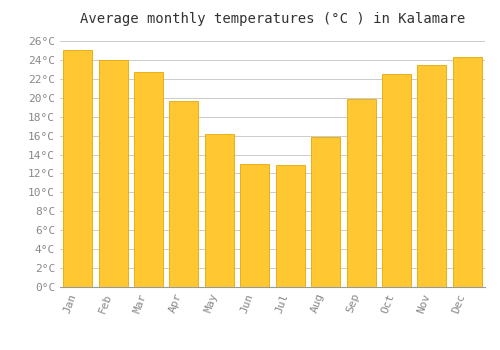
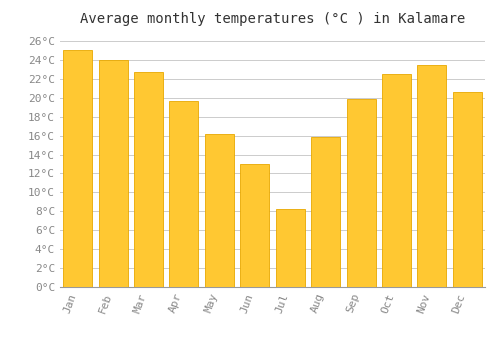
Jul: 12.9°C -> 8.2°C
Dec: 24.3°C -> 20.6°C
